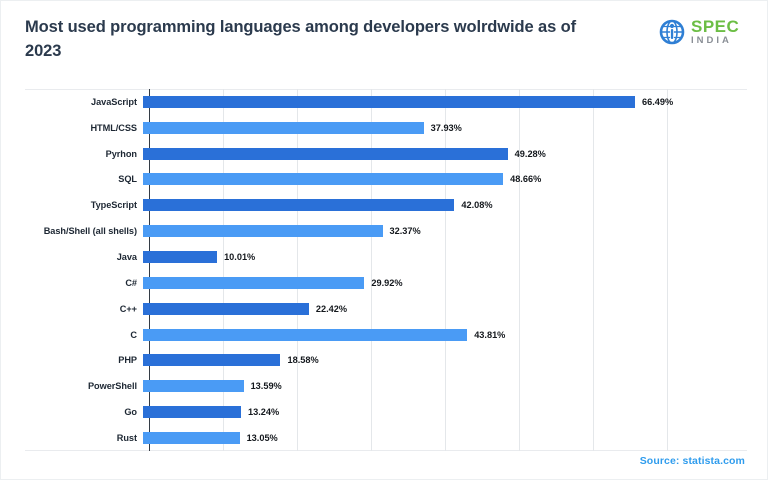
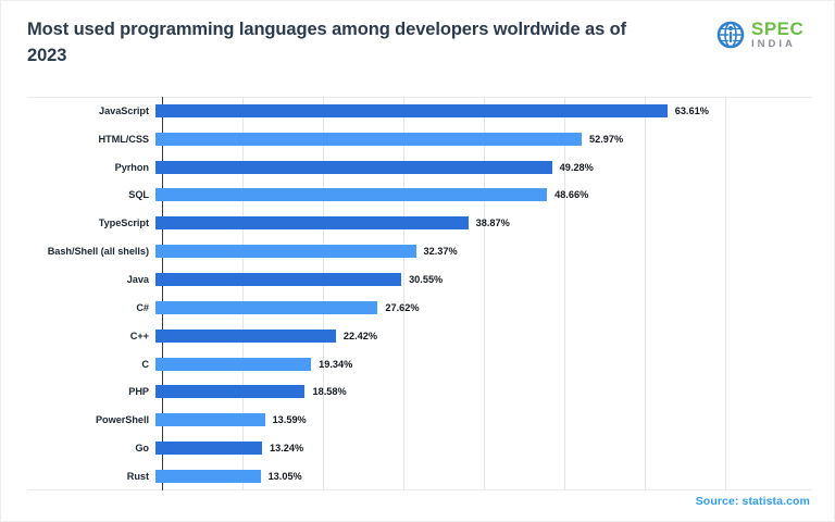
JavaScript: 66.49% -> 63.61%
HTML/CSS: 37.93% -> 52.97%
TypeScript: 42.08% -> 38.87%
Java: 10.01% -> 30.55%
C#: 29.92% -> 27.62%
C: 43.81% -> 19.34%
